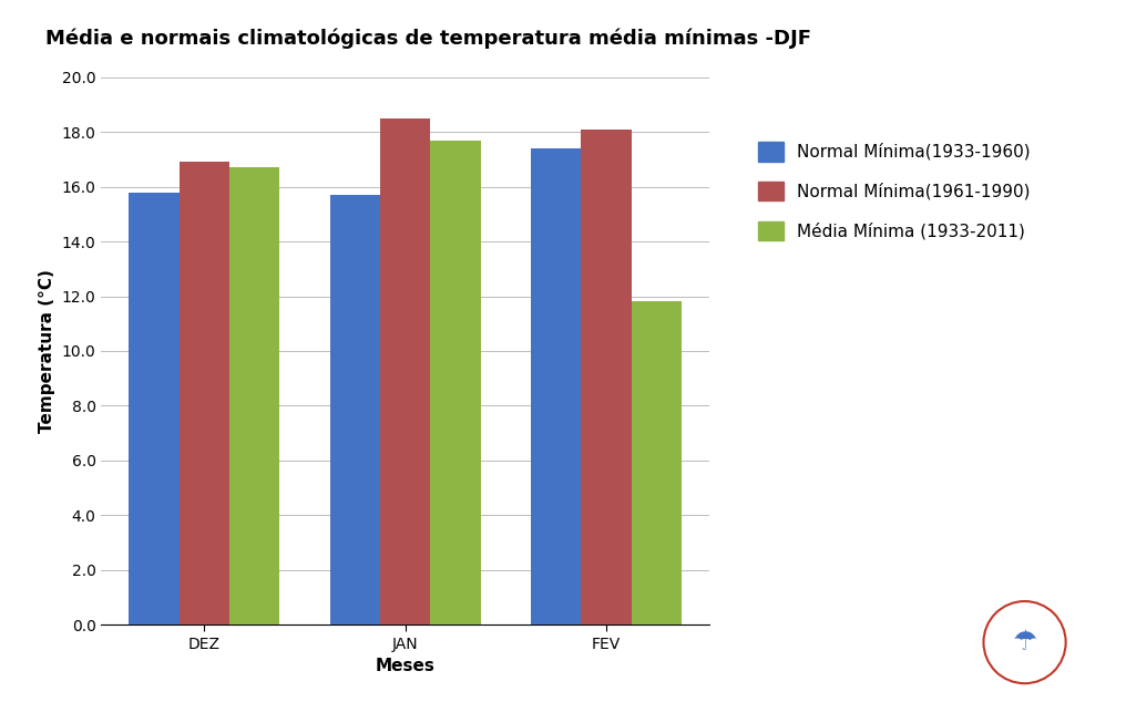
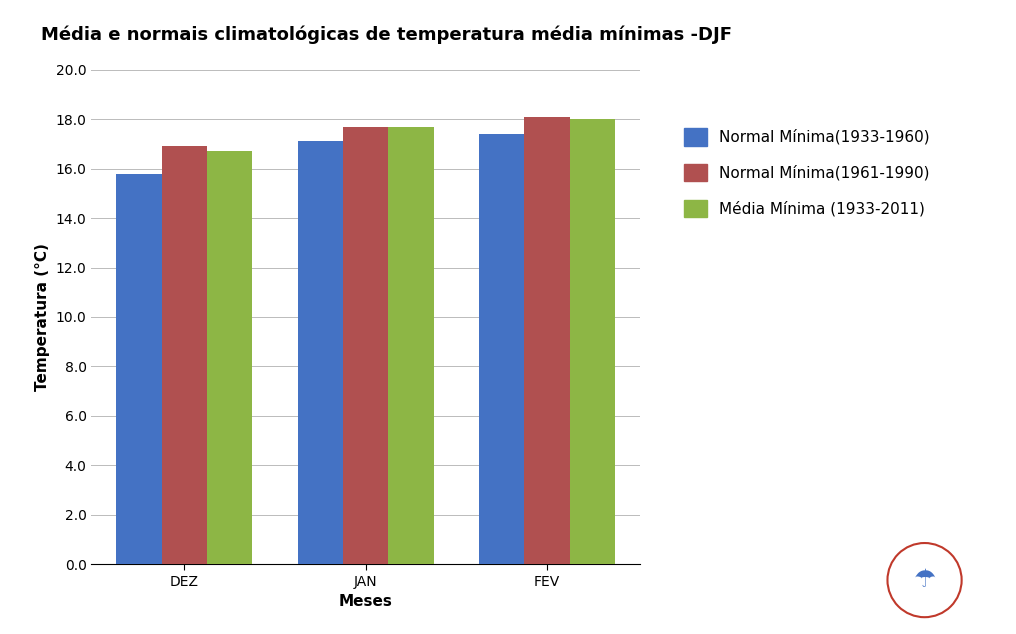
Normal Mínima(1933-1960)/JAN: 15.7 -> 17.1
Normal Mínima(1961-1990)/JAN: 18.5 -> 17.7
Média Mínima (1933-2011)/FEV: 11.8 -> 18.0
